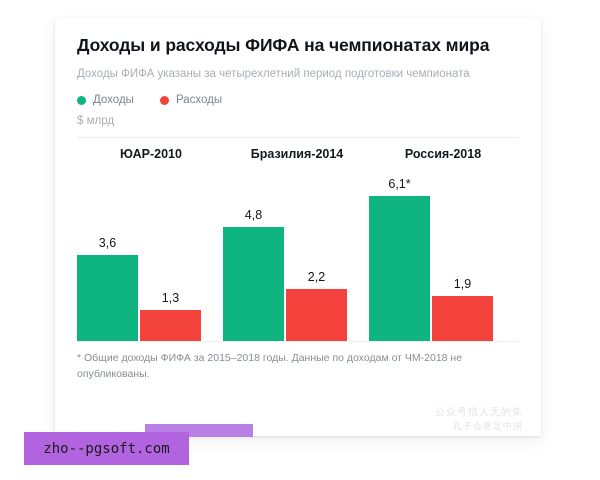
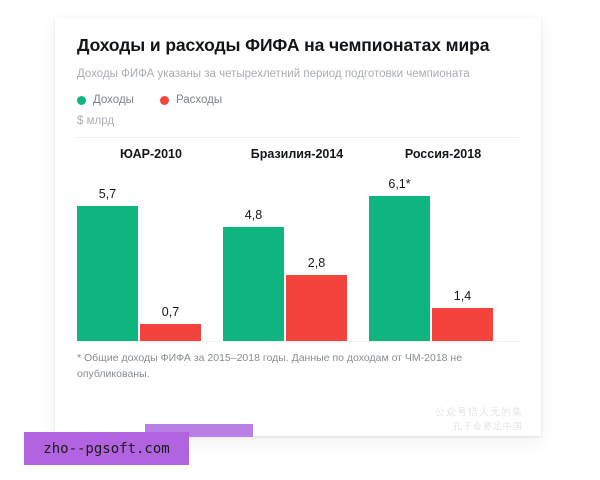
Доходы/ЮАР-2010: 3,6 -> 5,7
Расходы/ЮАР-2010: 1,3 -> 0,7
Расходы/Бразилия-2014: 2,2 -> 2,8
Расходы/Россия-2018: 1,9 -> 1,4
